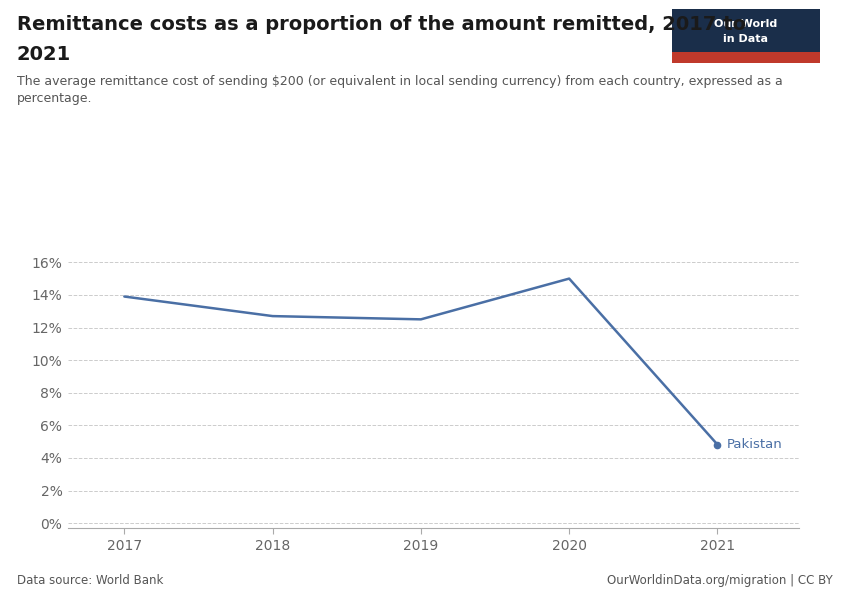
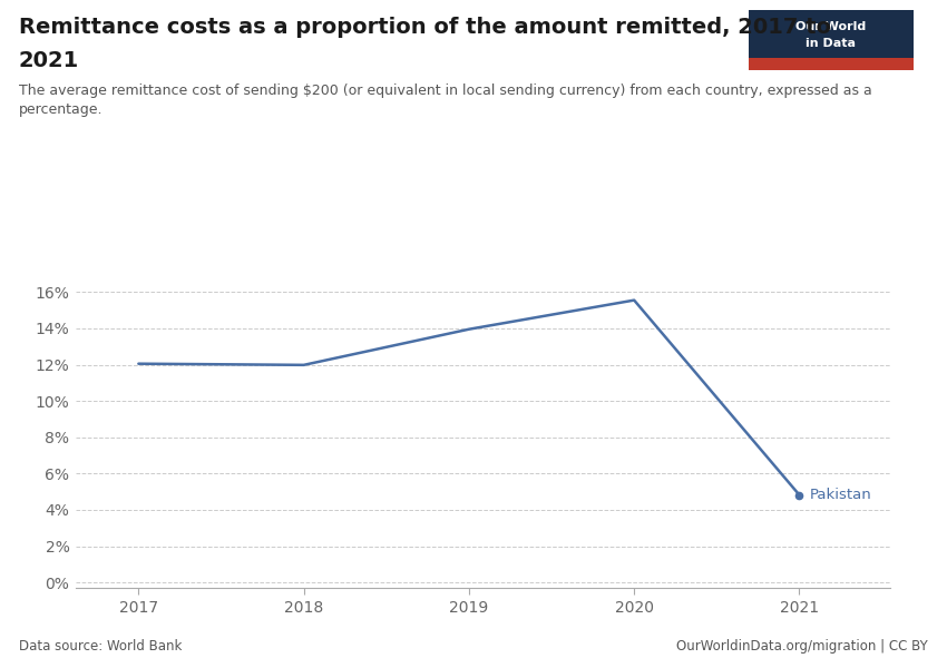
2017: 13.9% -> 12.1%
2018: 12.7% -> 12.0%
2019: 12.5% -> 13.9%
2020: 15.0% -> 15.6%
